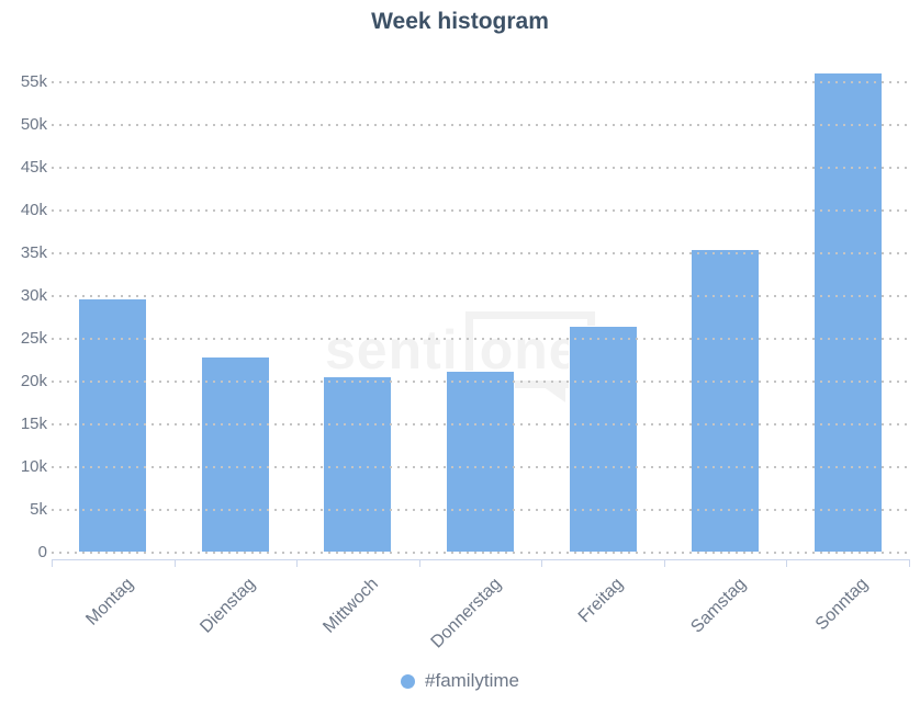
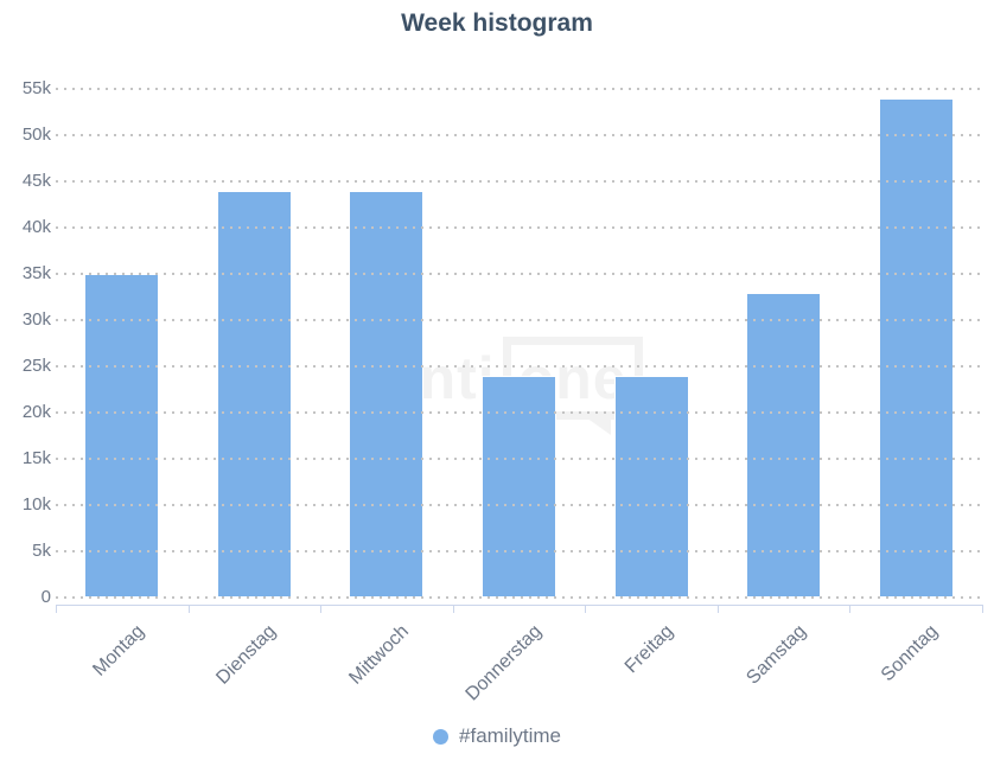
Montag: 30k -> 35k
Dienstag: 23k -> 44k
Mittwoch: 21k -> 44k
Donnerstag: 21k -> 24k
Freitag: 26k -> 24k
Samstag: 36k -> 33k
Sonntag: 56k -> 54k
